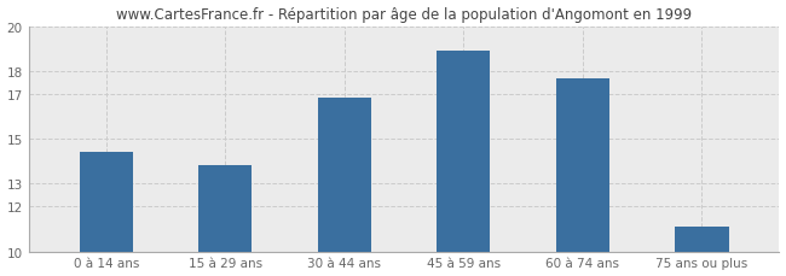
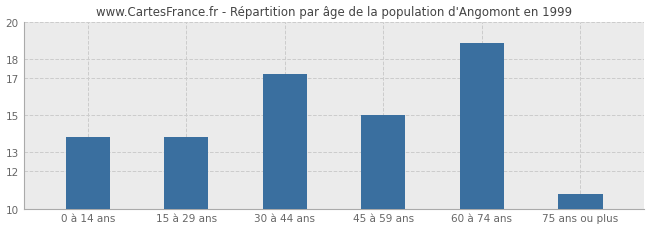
0 à 14 ans: 14.4 -> 13.8
30 à 44 ans: 16.8 -> 17.2
45 à 59 ans: 18.9 -> 15.0
60 à 74 ans: 17.7 -> 18.9
75 ans ou plus: 11.1 -> 10.8
